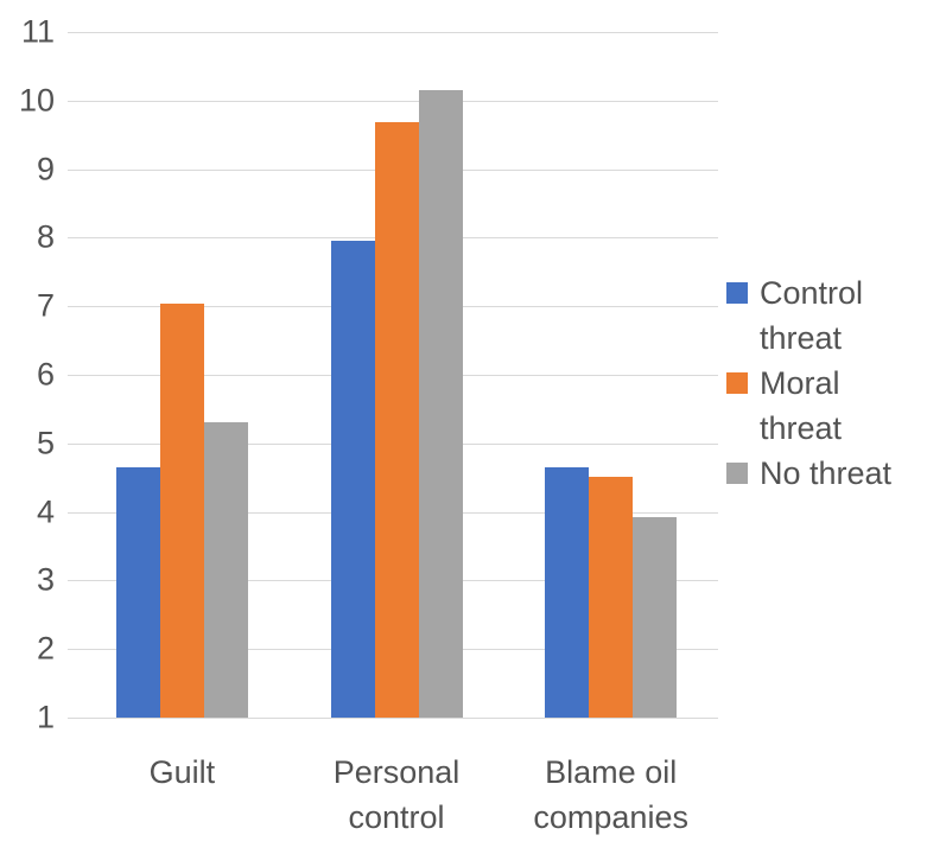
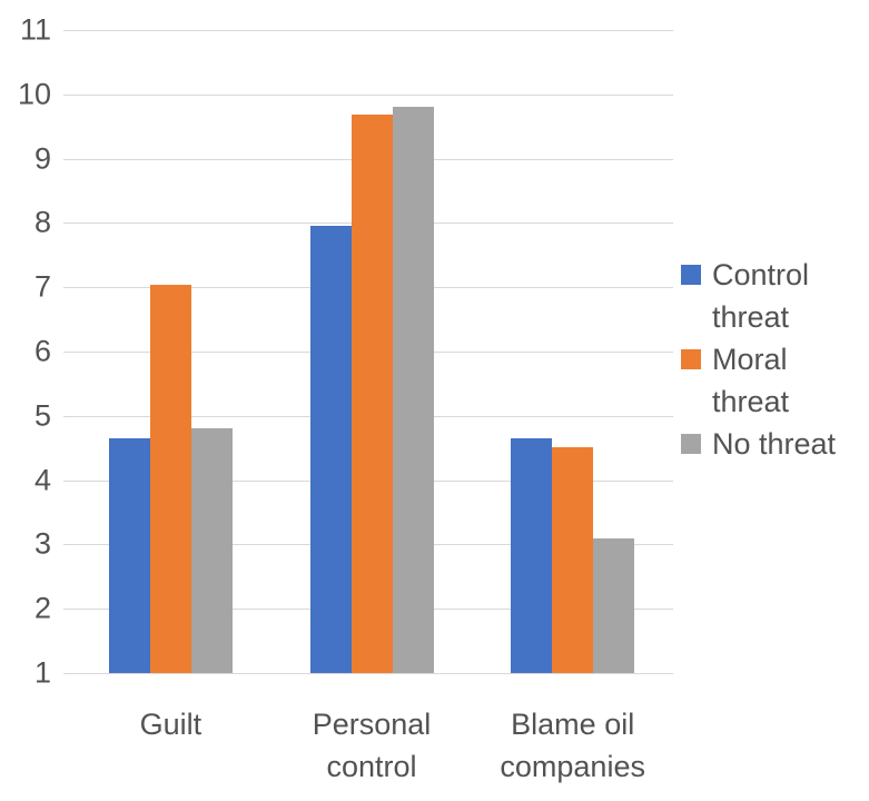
No threat/Guilt: 5.3 -> 4.8
No threat/Personal control: 10.2 -> 9.8
No threat/Blame oil companies: 3.9 -> 3.1
